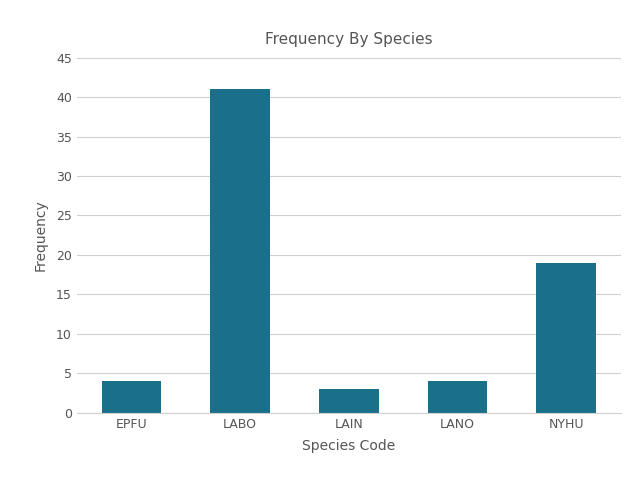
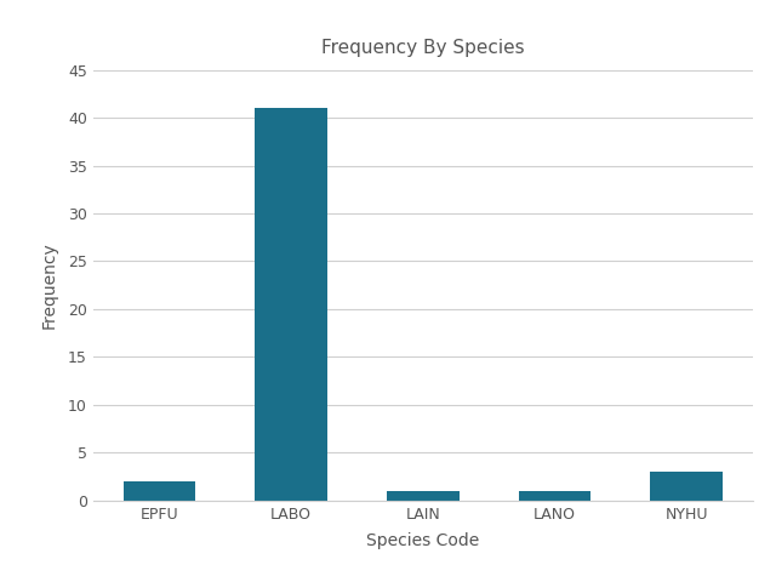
EPFU: 4 -> 2
LAIN: 3 -> 1
LANO: 4 -> 1
NYHU: 19 -> 3
